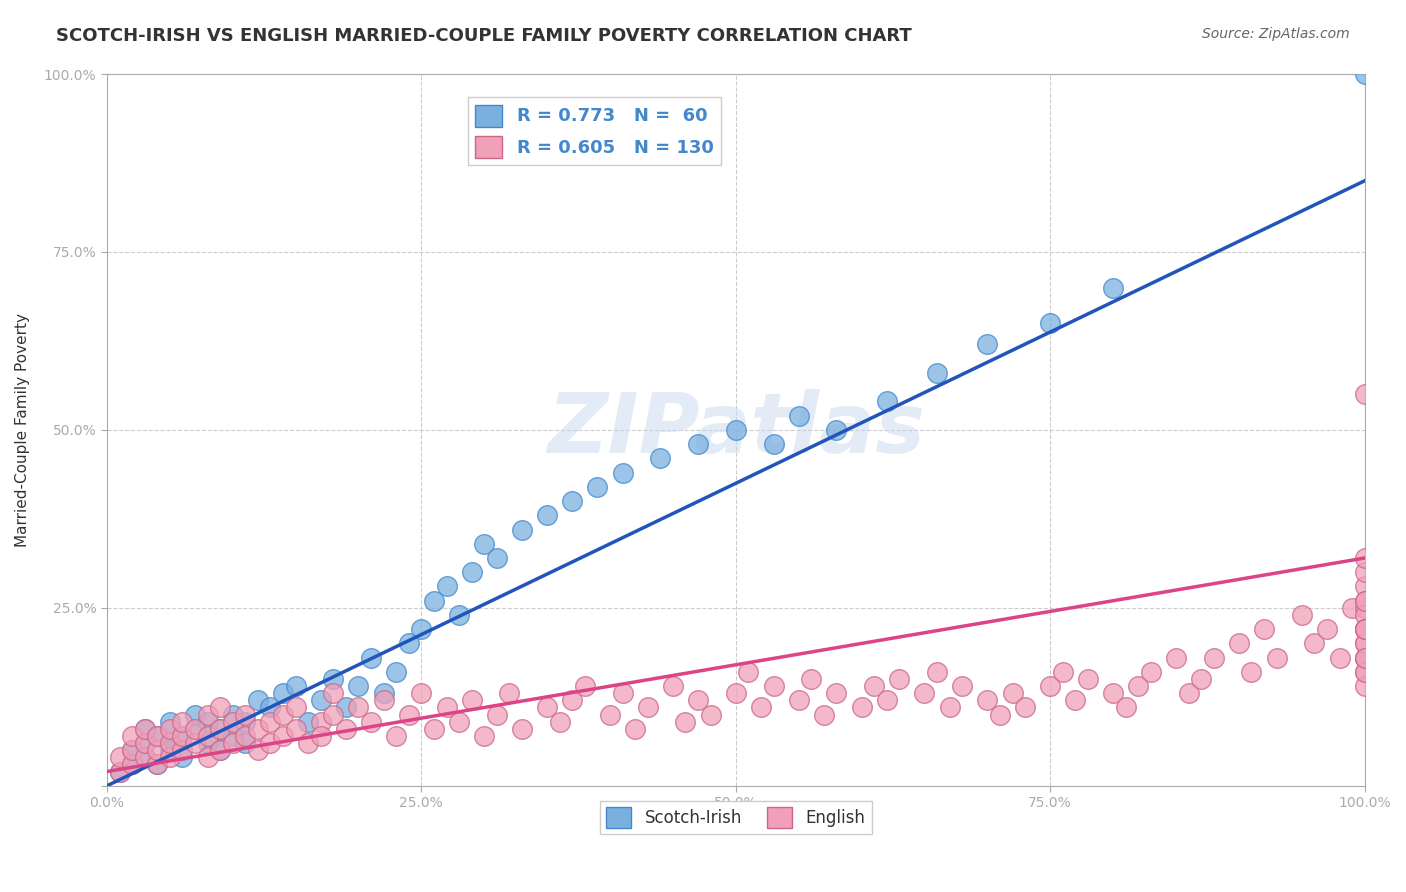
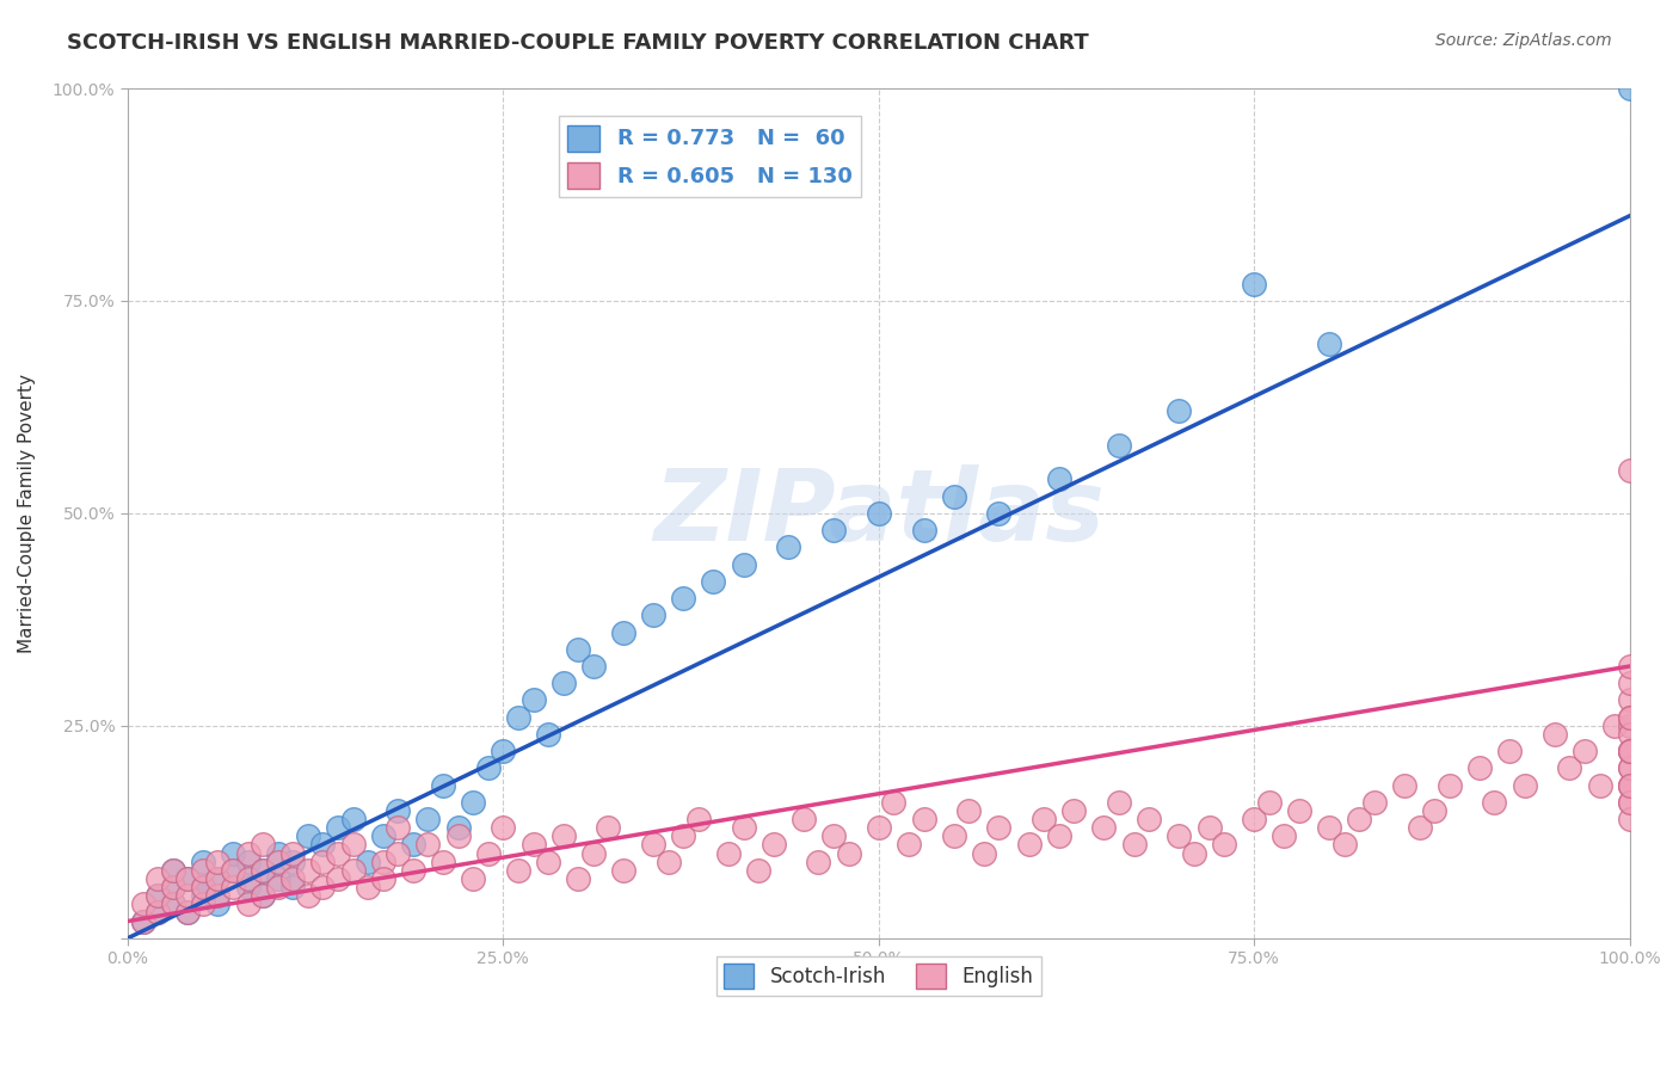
Scotch-Irish/75.0%: 65% -> 77%
